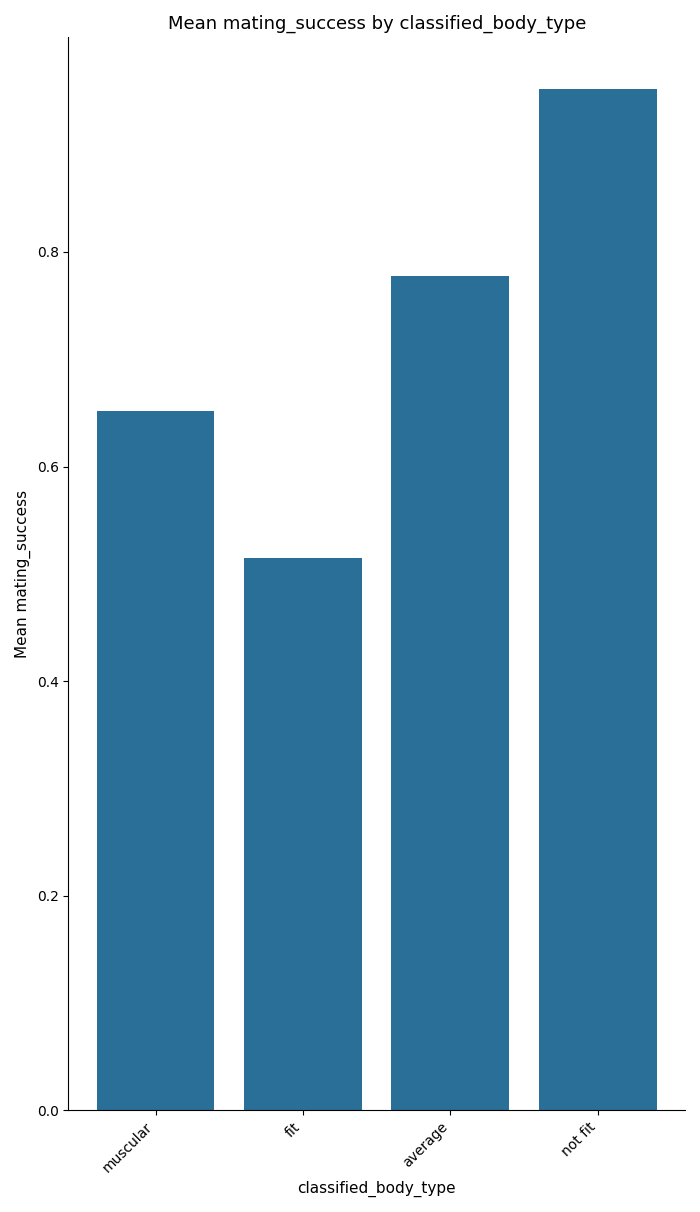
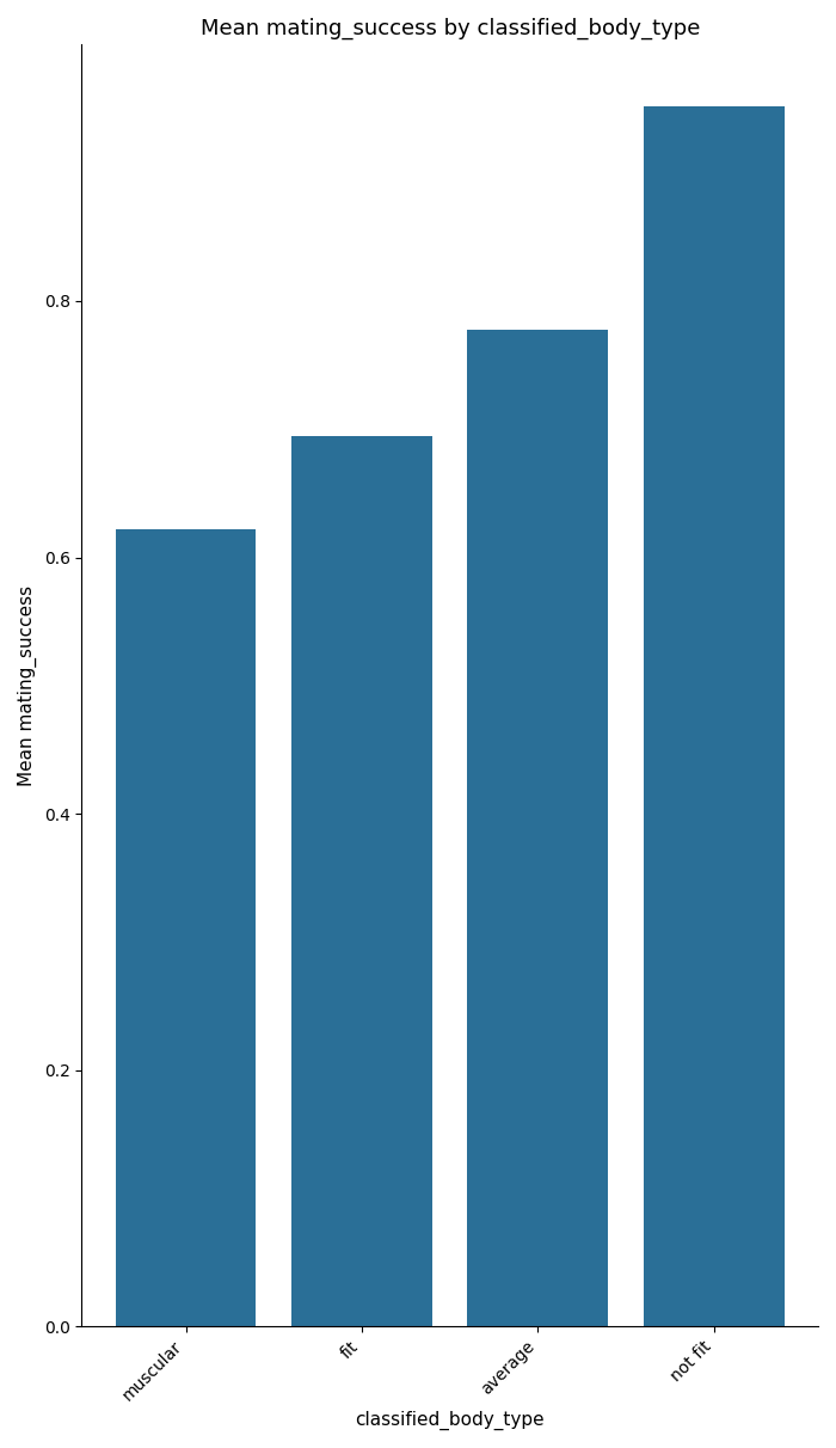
muscular: 0.652 -> 0.622
fit: 0.515 -> 0.695
